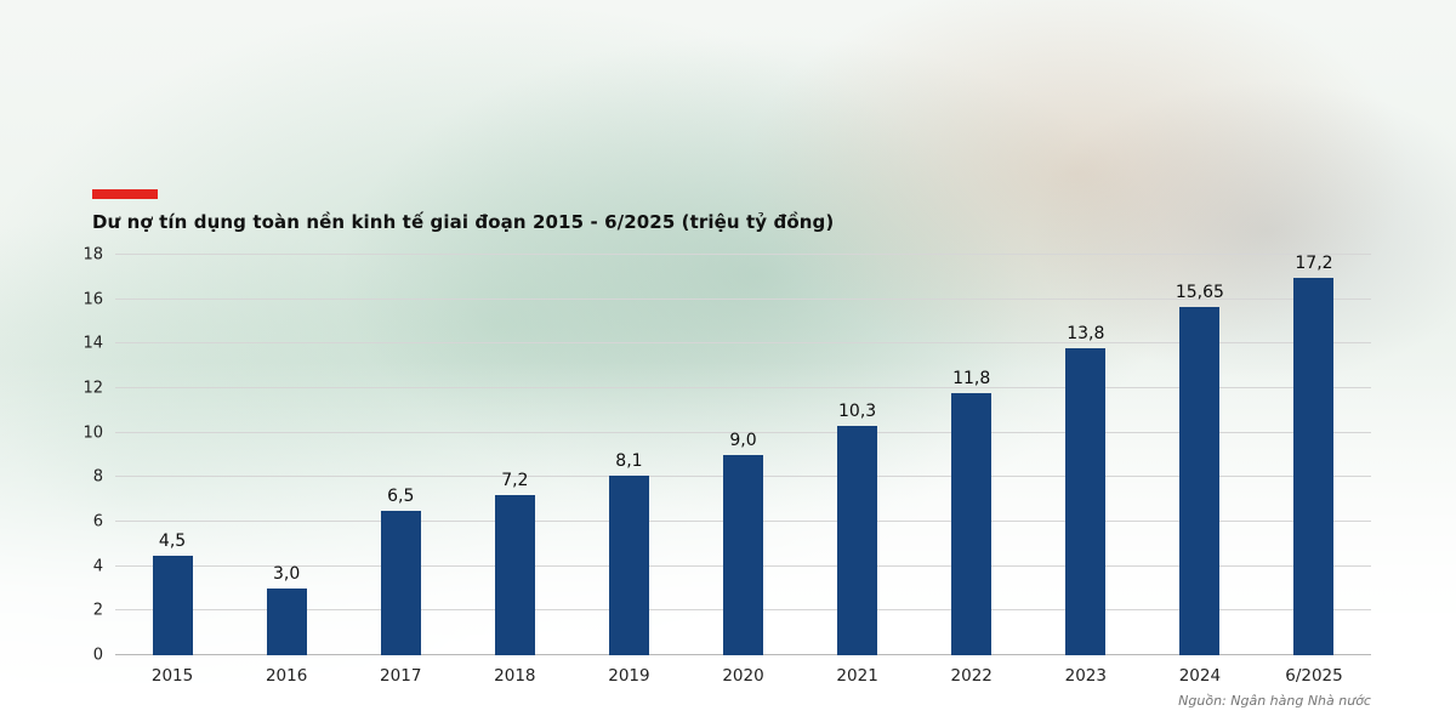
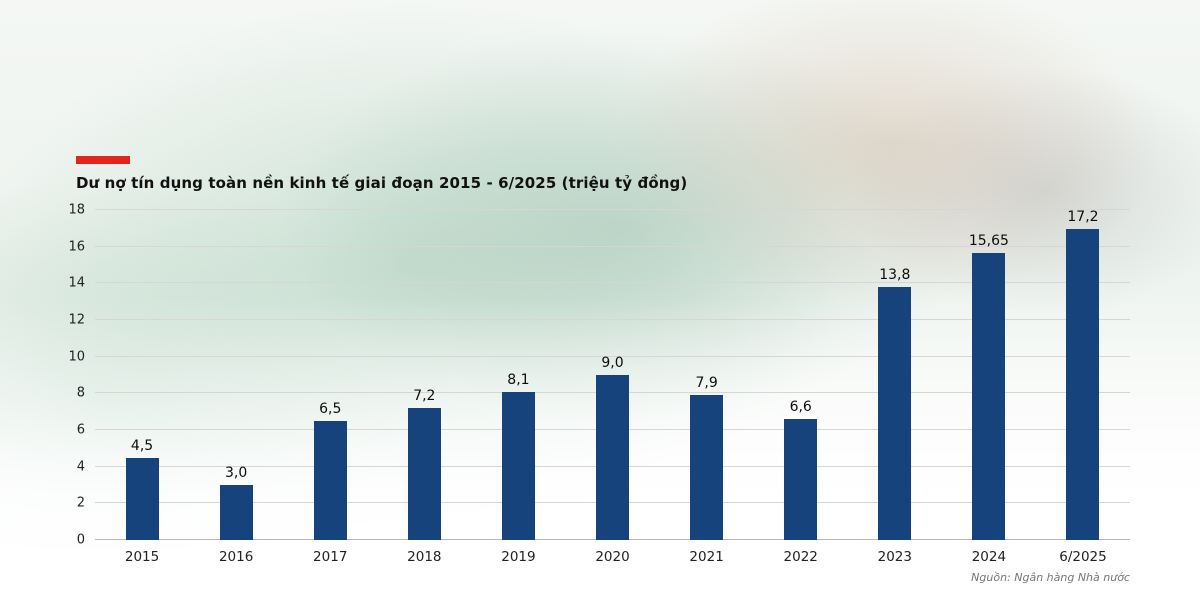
2021: 10,3 -> 7,9
2022: 11,8 -> 6,6
